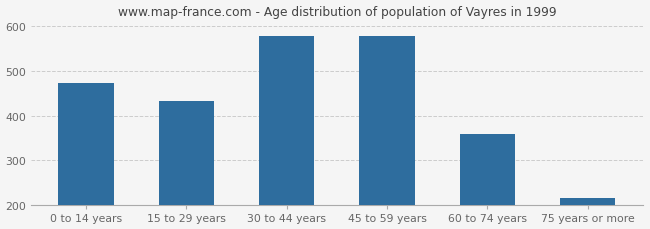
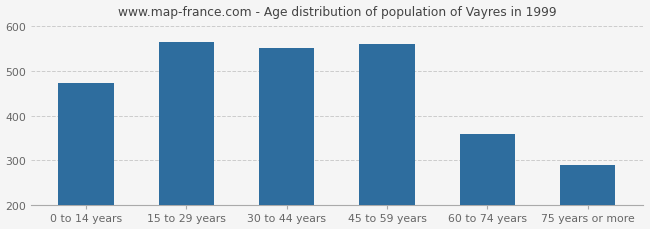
15 to 29 years: 433 -> 565
30 to 44 years: 578 -> 550
45 to 59 years: 578 -> 560
75 years or more: 216 -> 290
